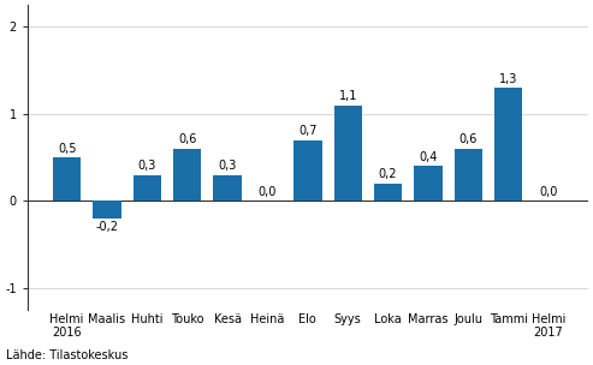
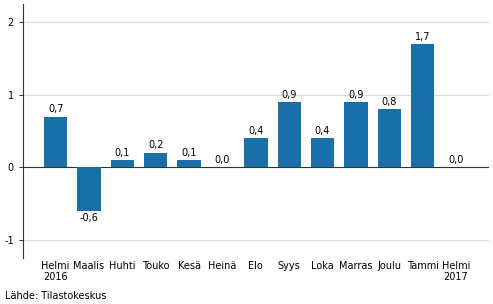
Helmi 2016: 0,5 -> 0,7
Maalis: -0,2 -> -0,6
Huhti: 0,3 -> 0,1
Touko: 0,6 -> 0,2
Kesä: 0,3 -> 0,1
Elo: 0,7 -> 0,4
Syys: 1,1 -> 0,9
Loka: 0,2 -> 0,4
Marras: 0,4 -> 0,9
Joulu: 0,6 -> 0,8
Tammi: 1,3 -> 1,7
